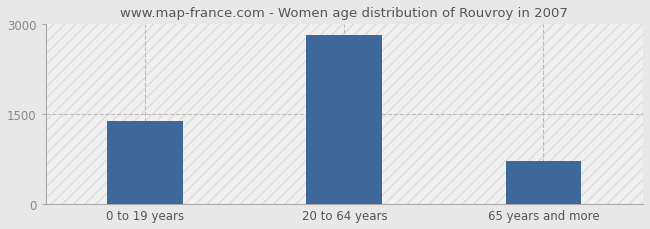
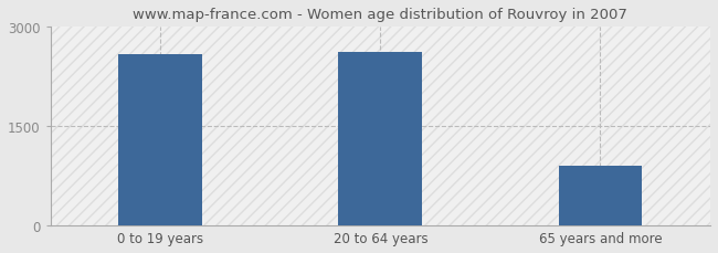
0 to 19 years: 1390 -> 2580
20 to 64 years: 2820 -> 2620
65 years and more: 720 -> 900
